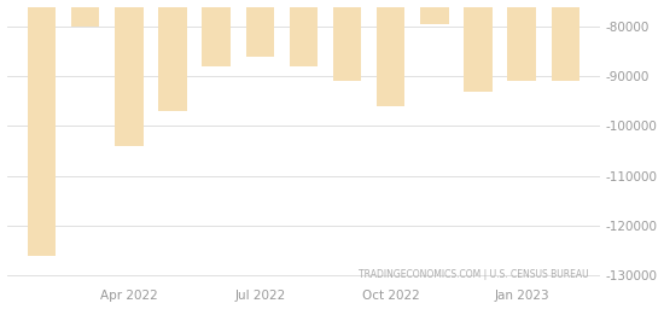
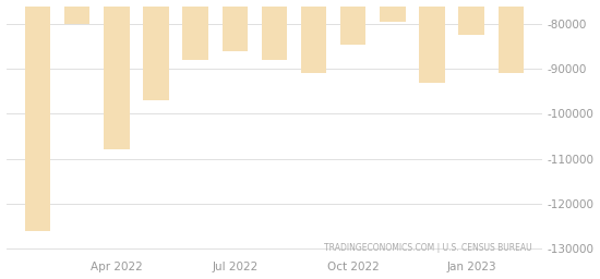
Apr 2022: -104000 -> -108000
Oct 2022: -96000 -> -84500
Jan 2023: -91000 -> -82500
